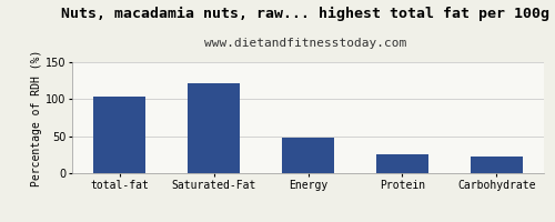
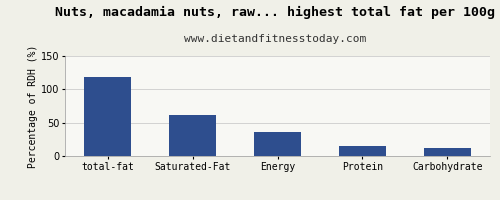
total-fat: 104 -> 118
Saturated-Fat: 122 -> 62
Energy: 48 -> 36
Protein: 26 -> 15
Carbohydrate: 22 -> 12
